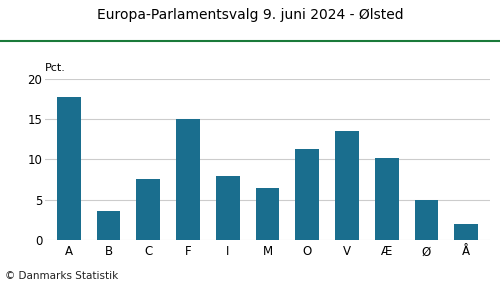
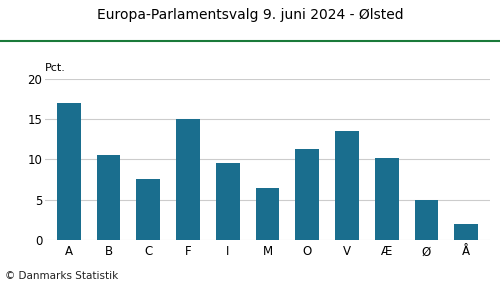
A: 17.8 -> 17.0
B: 3.6 -> 10.6
I: 7.9 -> 9.6
